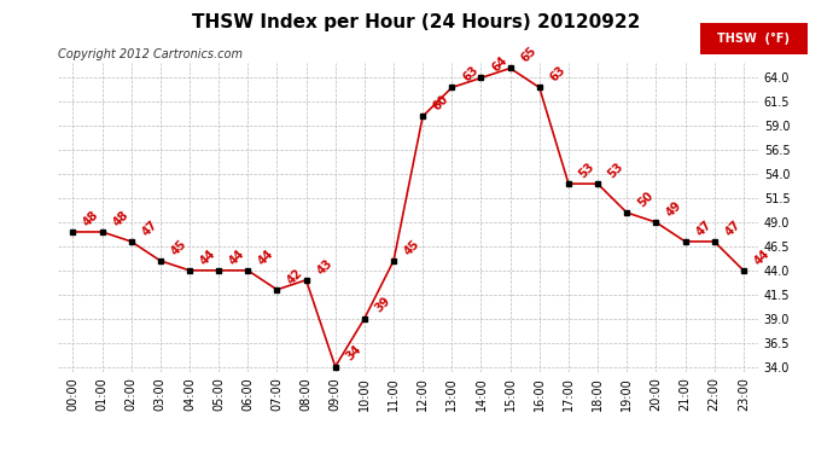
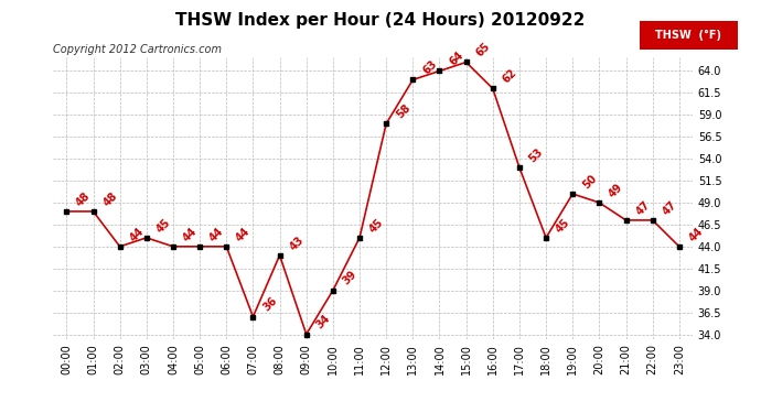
02:00: 47 -> 44
07:00: 42 -> 36
12:00: 60 -> 58
16:00: 63 -> 62
18:00: 53 -> 45
